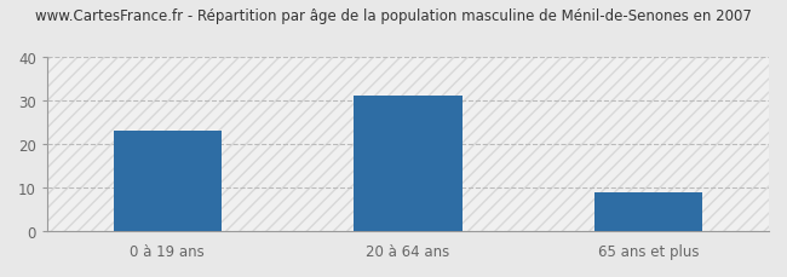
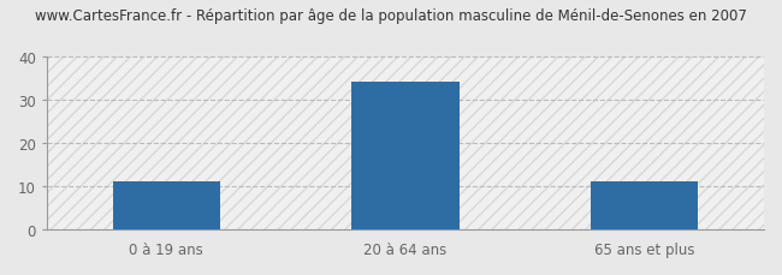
0 à 19 ans: 23 -> 11
20 à 64 ans: 31 -> 34
65 ans et plus: 9 -> 11
